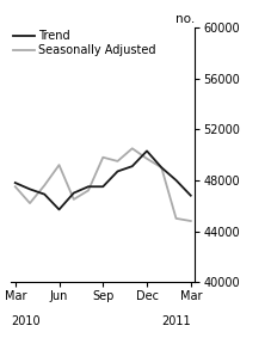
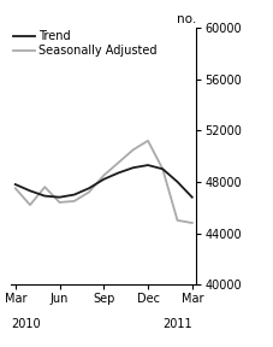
Trend/Jun: 45700 -> 46800
Seasonally Adjusted/Jun: 49200 -> 46400
Trend/Sep: 47500 -> 48200
Seasonally Adjusted/Sep: 49800 -> 48500
Trend/Dec: 50300 -> 49300
Seasonally Adjusted/Dec: 49700 -> 51200
